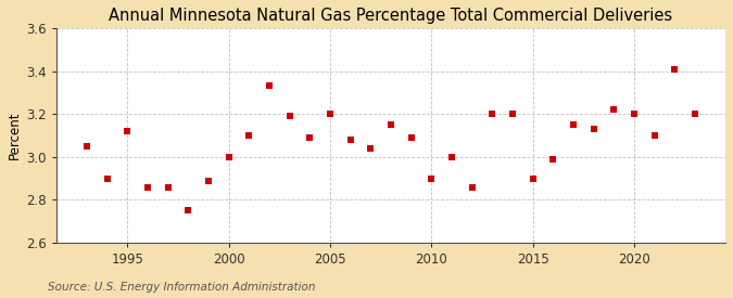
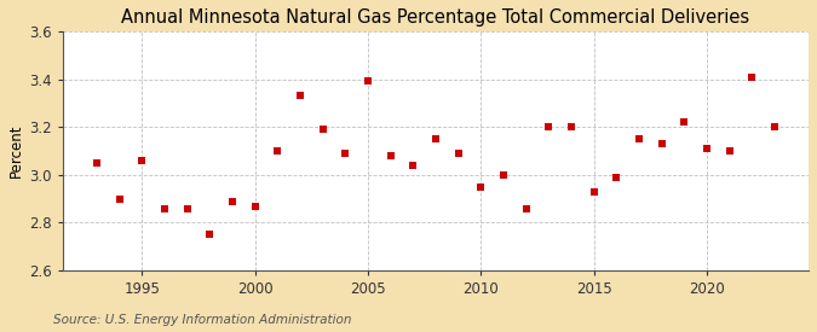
1995: 3.12 -> 3.06
2000: 3.00 -> 2.87
2005: 3.20 -> 3.39
2010: 2.90 -> 2.95
2015: 2.90 -> 2.93
2020: 3.20 -> 3.11
